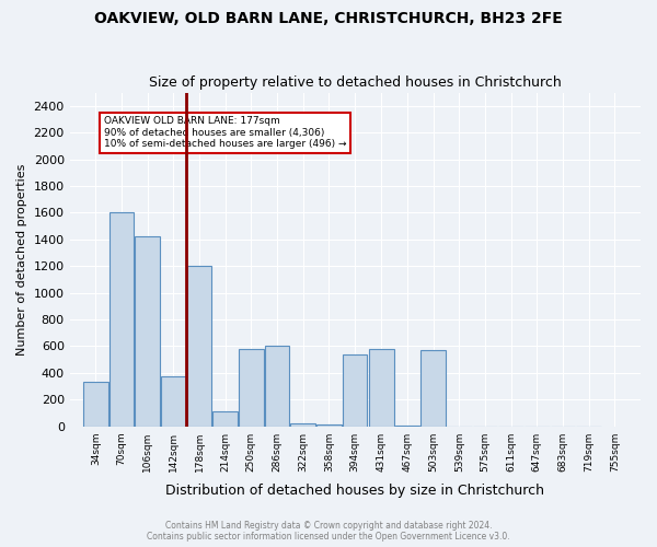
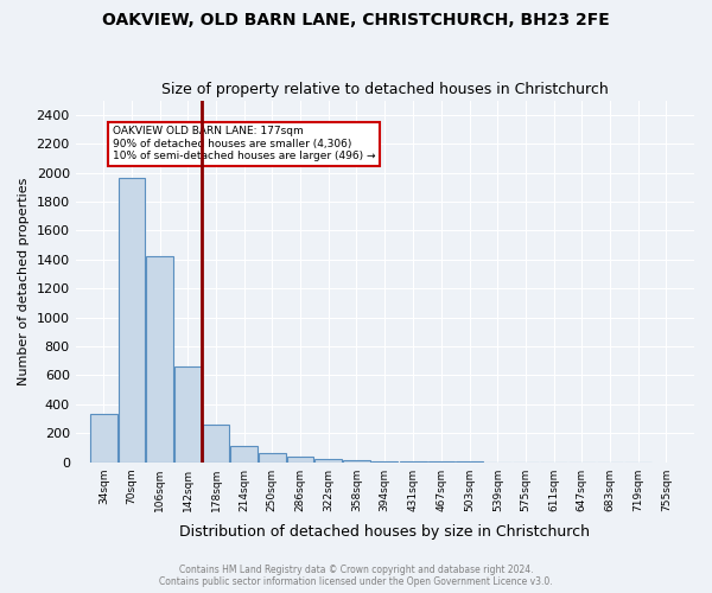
70sqm: 1600 -> 1960
142sqm: 370 -> 660
178sqm: 1200 -> 260
250sqm: 580 -> 60
286sqm: 600 -> 40
394sqm: 540 -> 10
431sqm: 580 -> 0
503sqm: 570 -> 0
